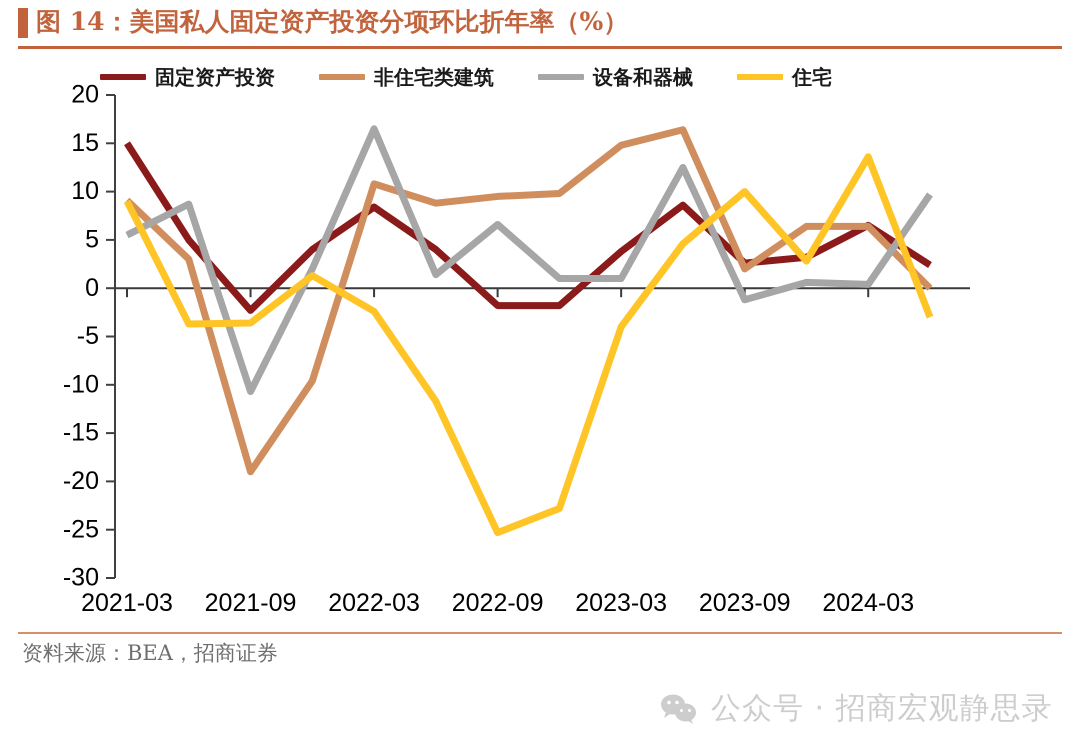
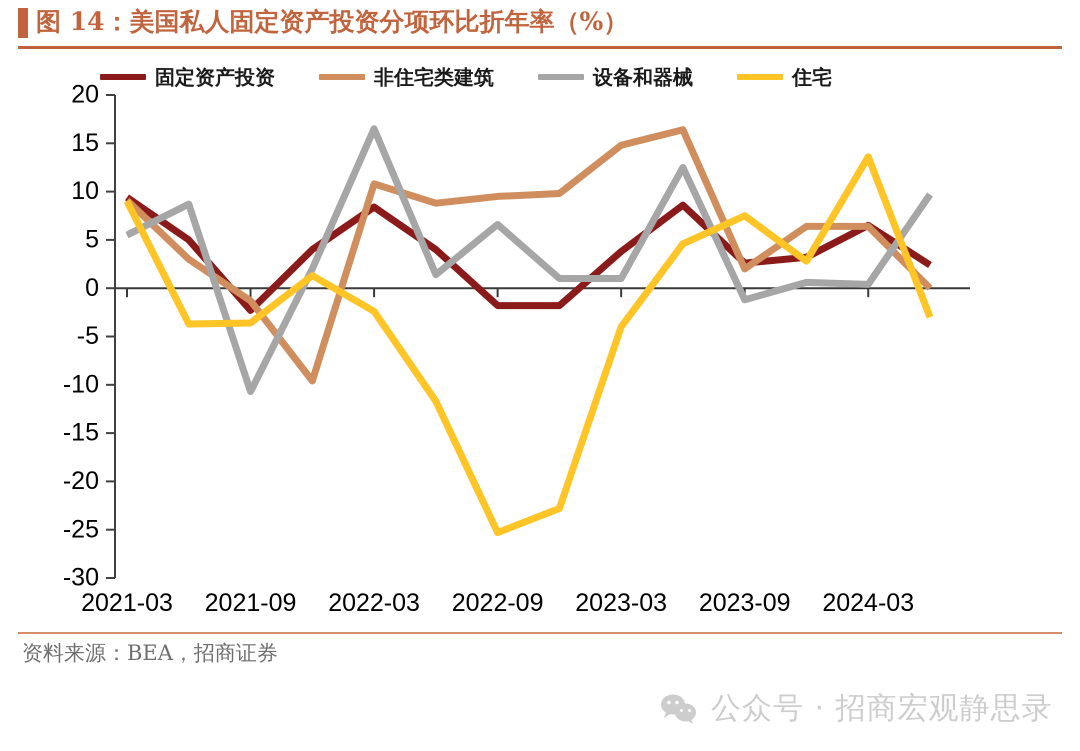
固定资产投资/2021-03: 15 -> 9
非住宅类建筑/2021-09: -19 -> -1
住宅/2023-09: 10 -> 8
